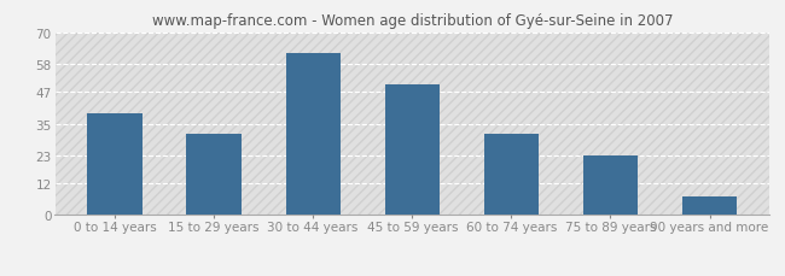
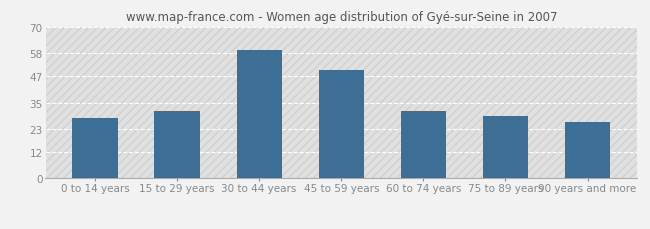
0 to 14 years: 39 -> 28
30 to 44 years: 62 -> 59
75 to 89 years: 23 -> 29
90 years and more: 7 -> 26
